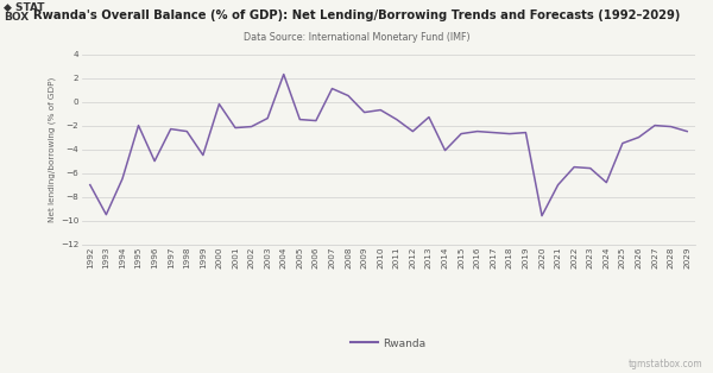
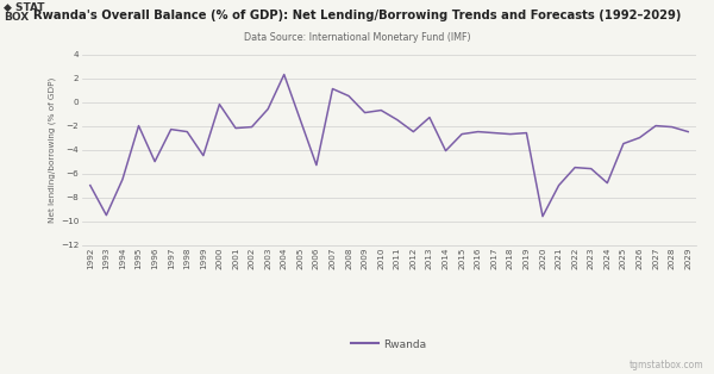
2003: -1.4 -> -0.6
2006: -1.6 -> -5.3
